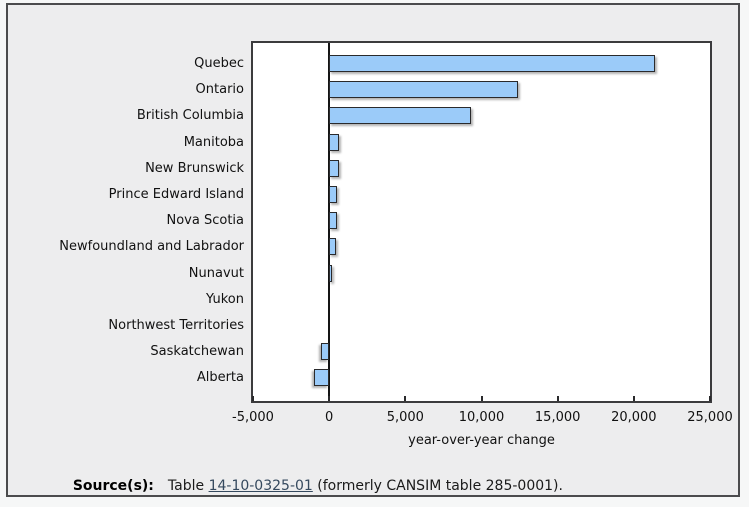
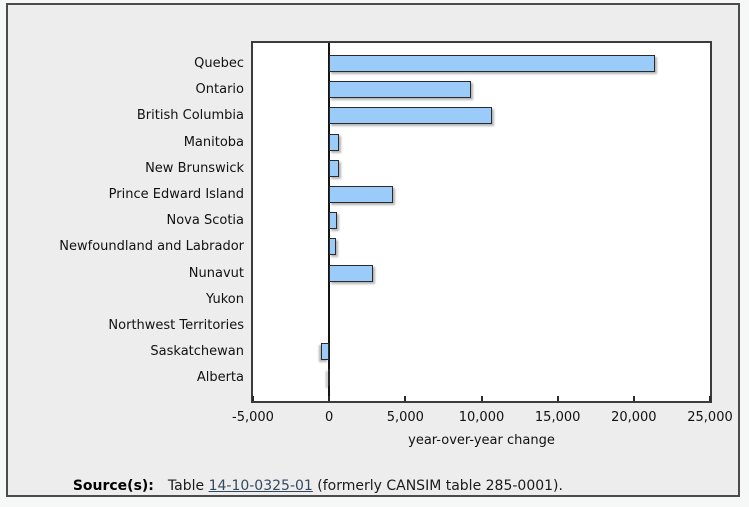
Ontario: 12400 -> 9300
British Columbia: 9300 -> 10700
Prince Edward Island: 500 -> 4200
Nunavut: 200 -> 2900
Alberta: -1000 -> -100
